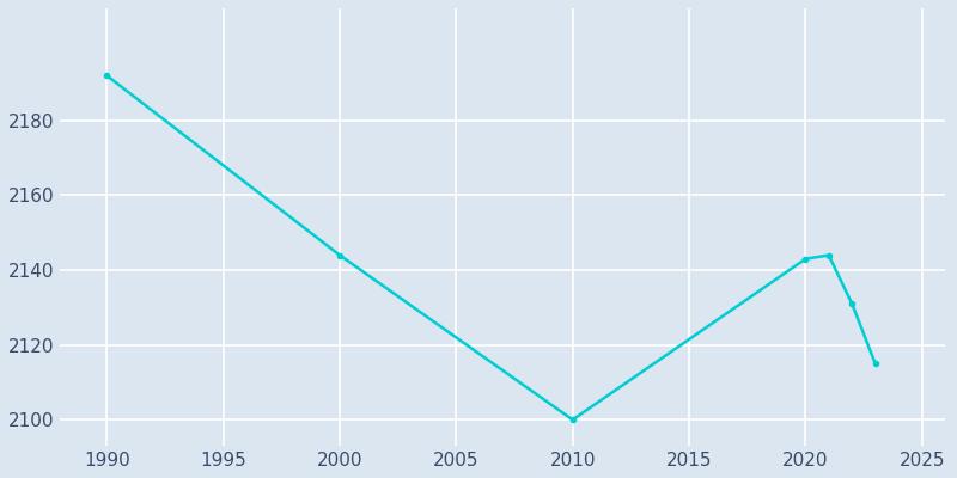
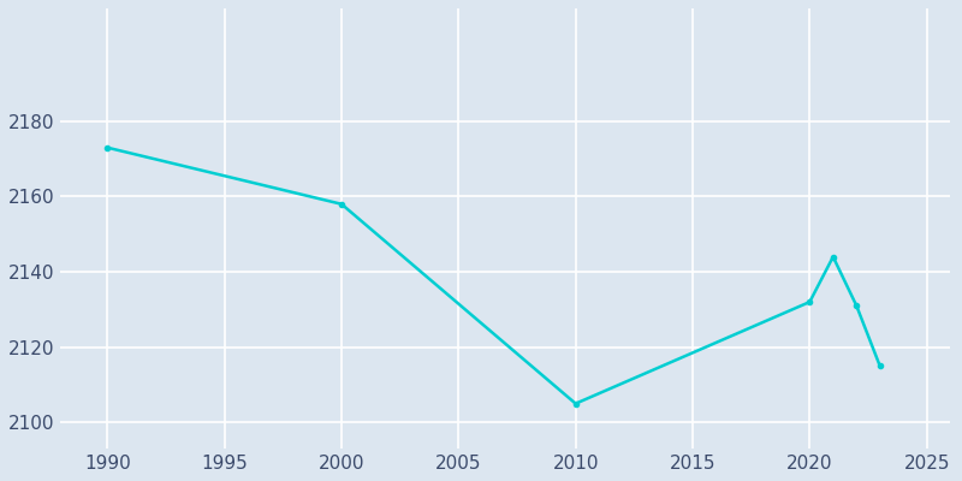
1990: 2192 -> 2173
2000: 2144 -> 2158
2010: 2100 -> 2105
2020: 2143 -> 2132
